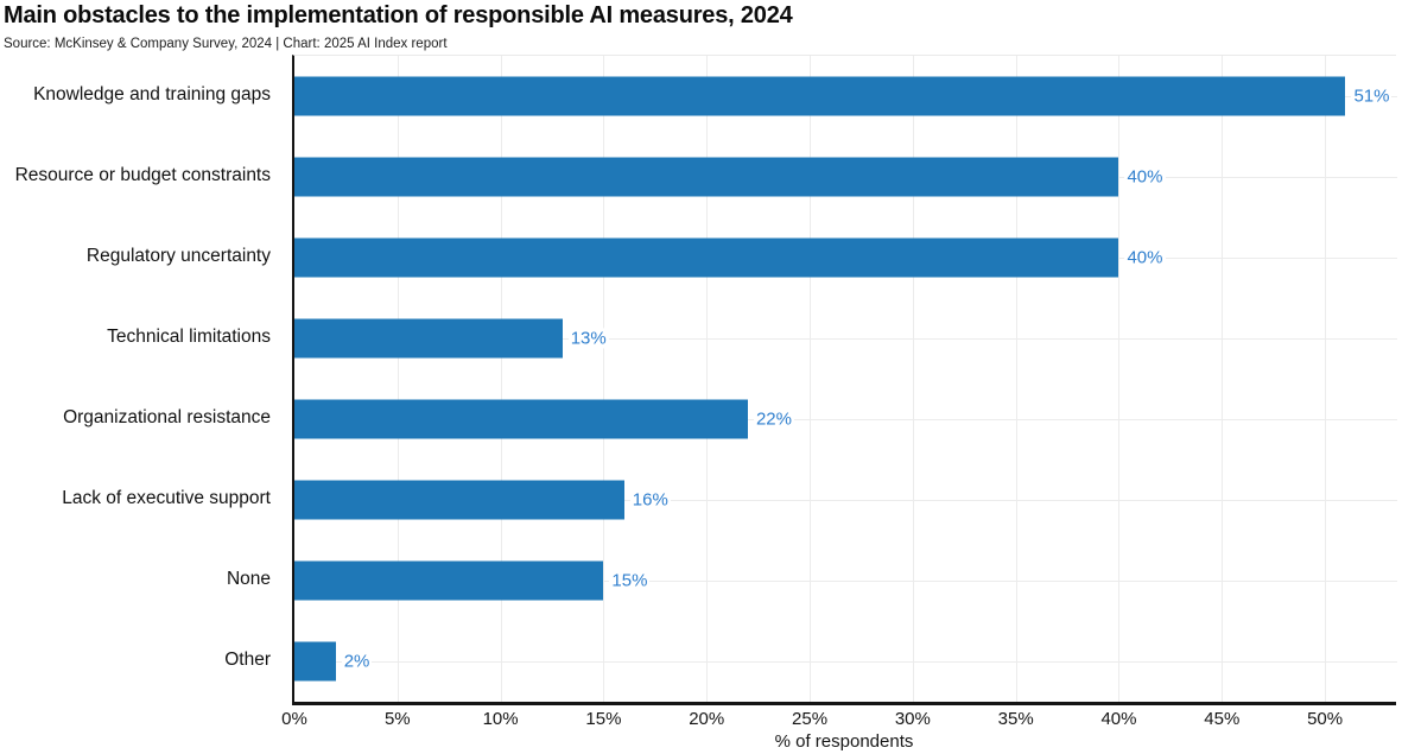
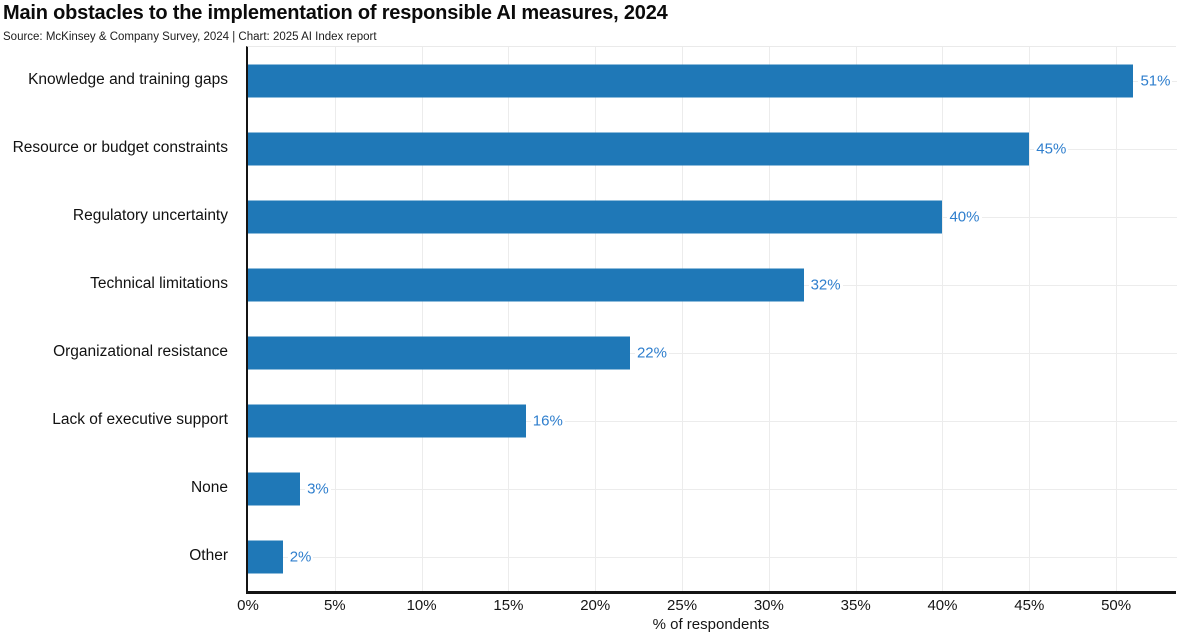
Resource or budget constraints: 40% -> 45%
Technical limitations: 13% -> 32%
None: 15% -> 3%
